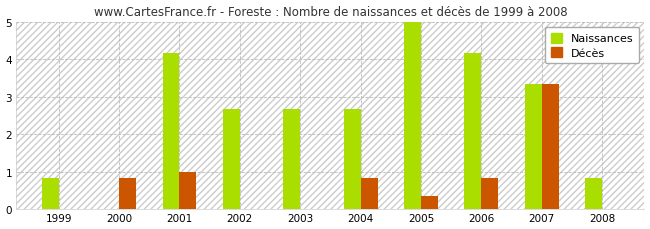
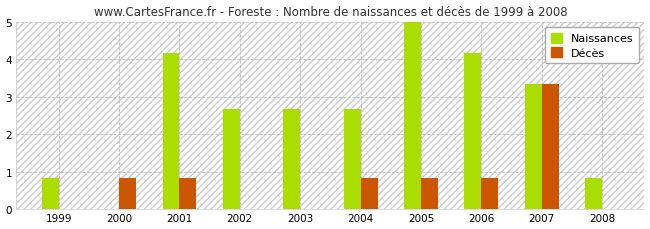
Décès/2001: 1.00 -> 0.83
Décès/2005: 0.35 -> 0.83
